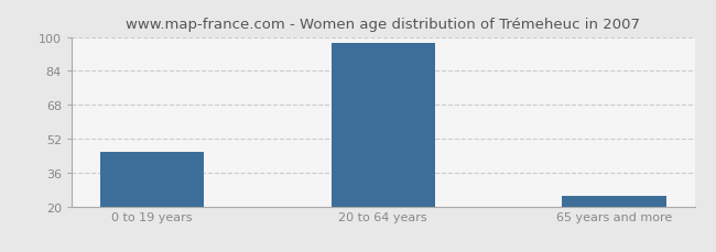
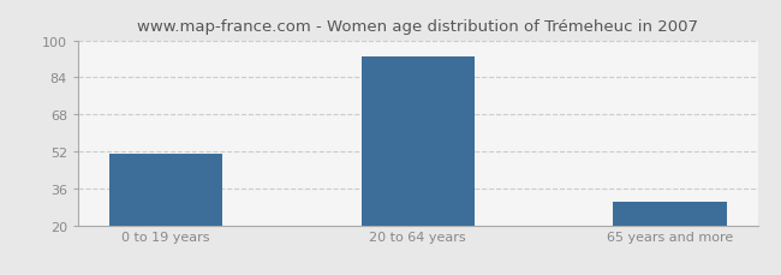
0 to 19 years: 46 -> 51
20 to 64 years: 97 -> 93
65 years and more: 25 -> 30
